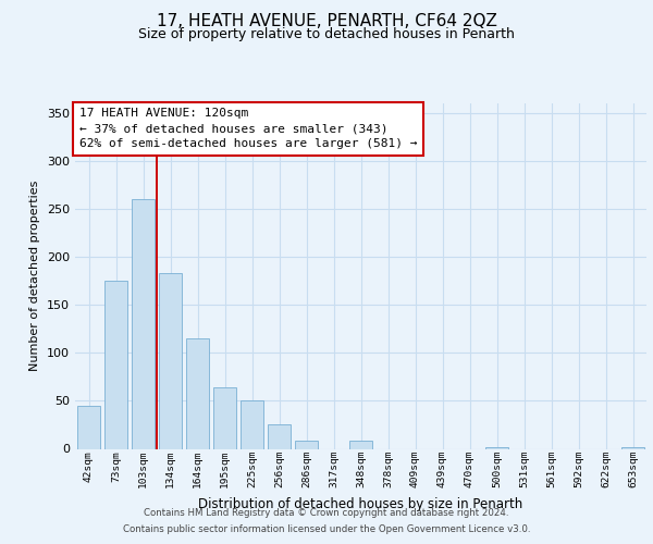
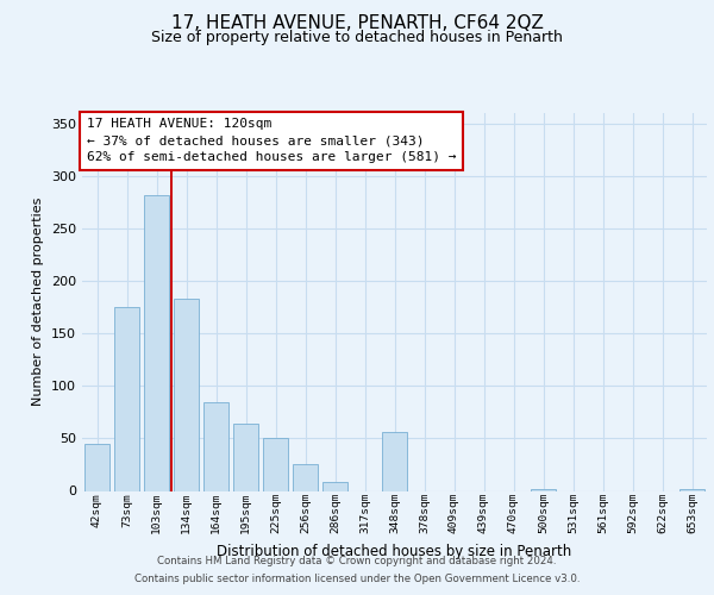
103sqm: 260 -> 282
164sqm: 115 -> 84
348sqm: 9 -> 56
